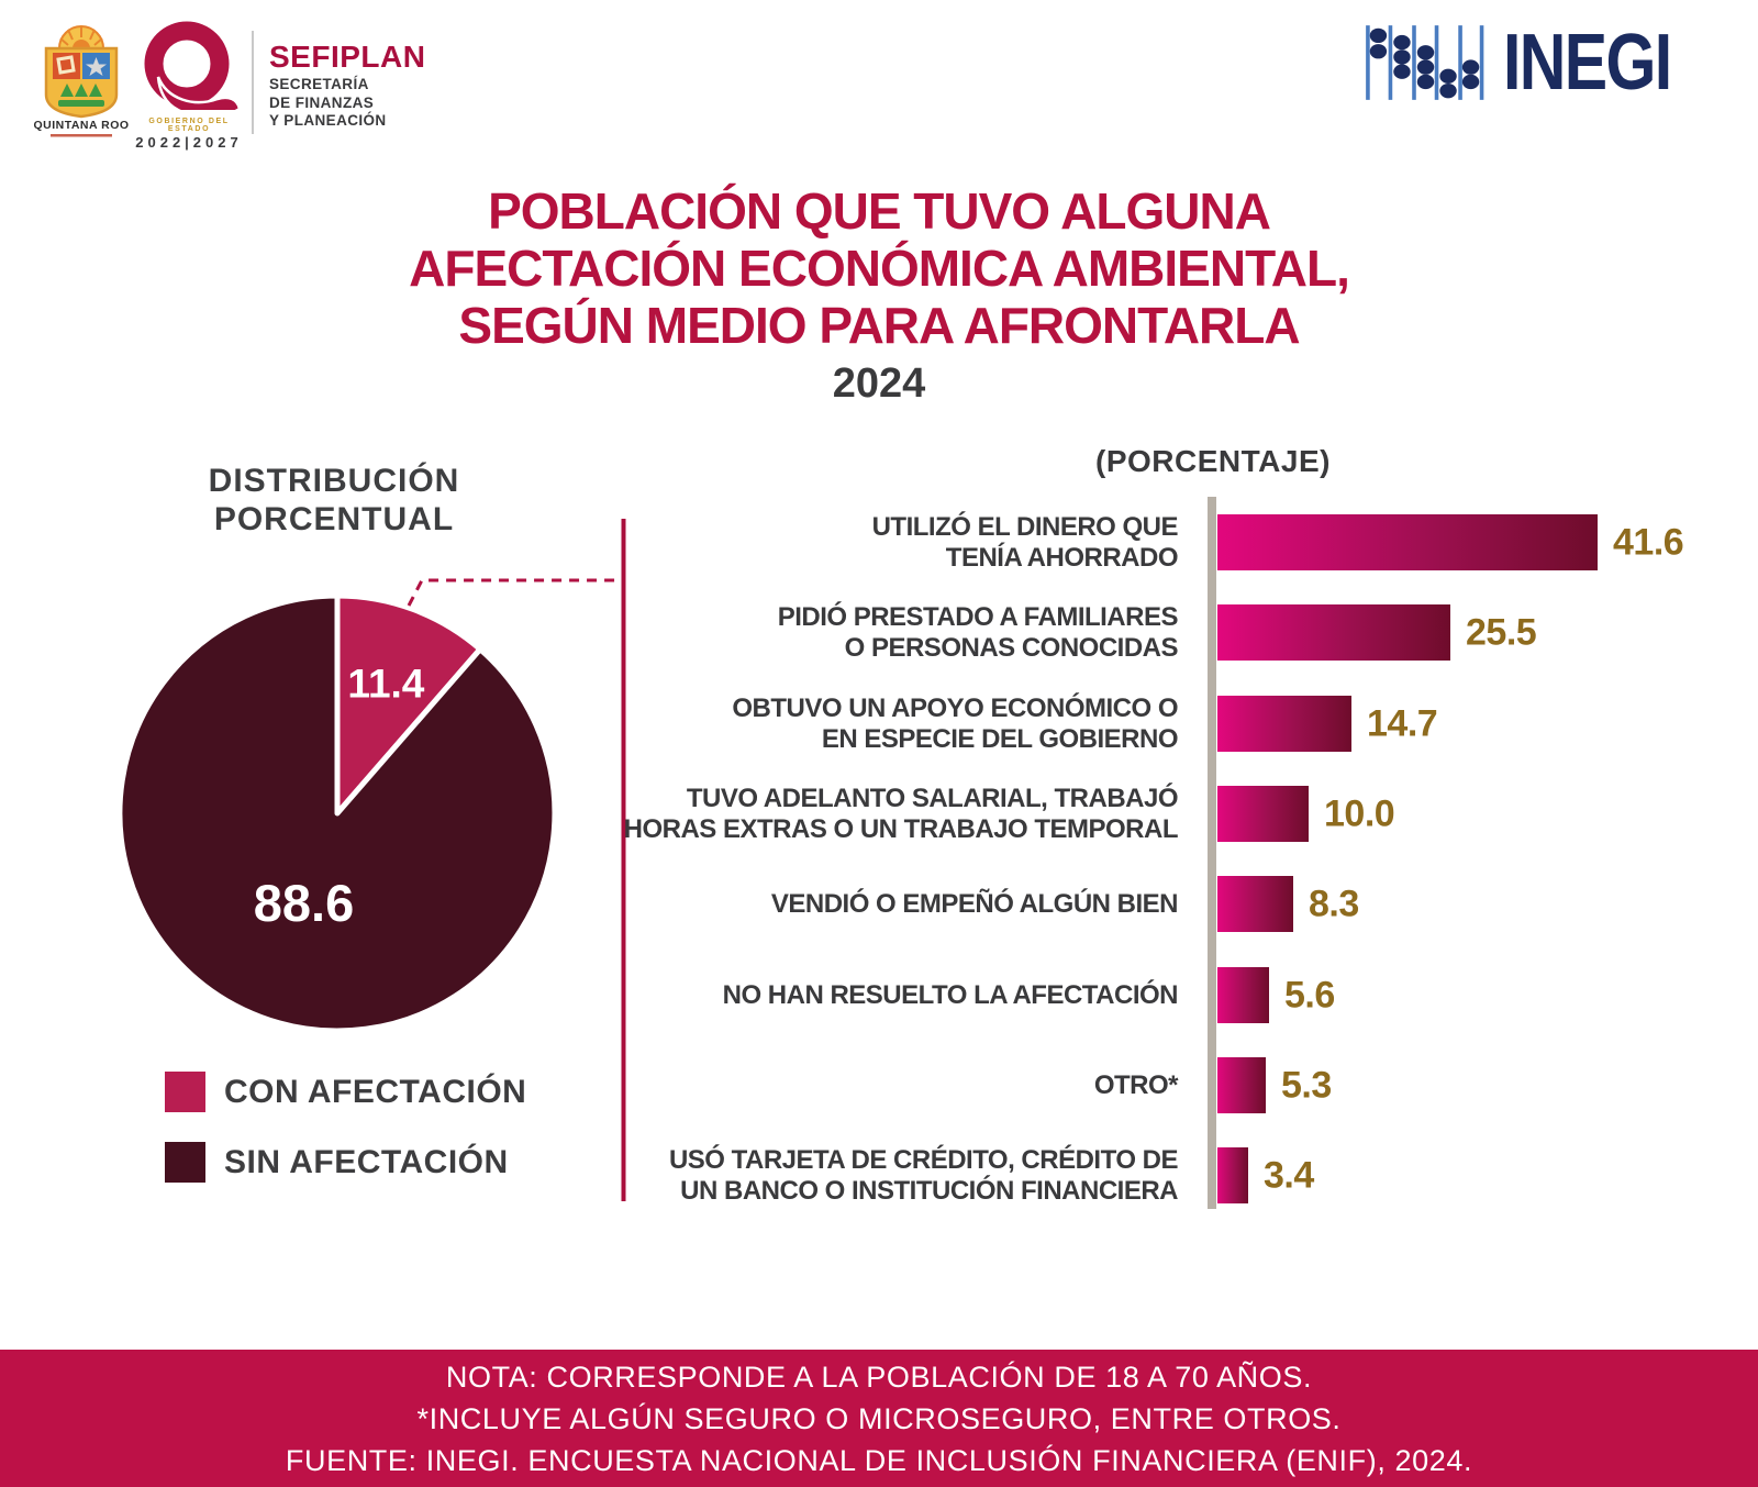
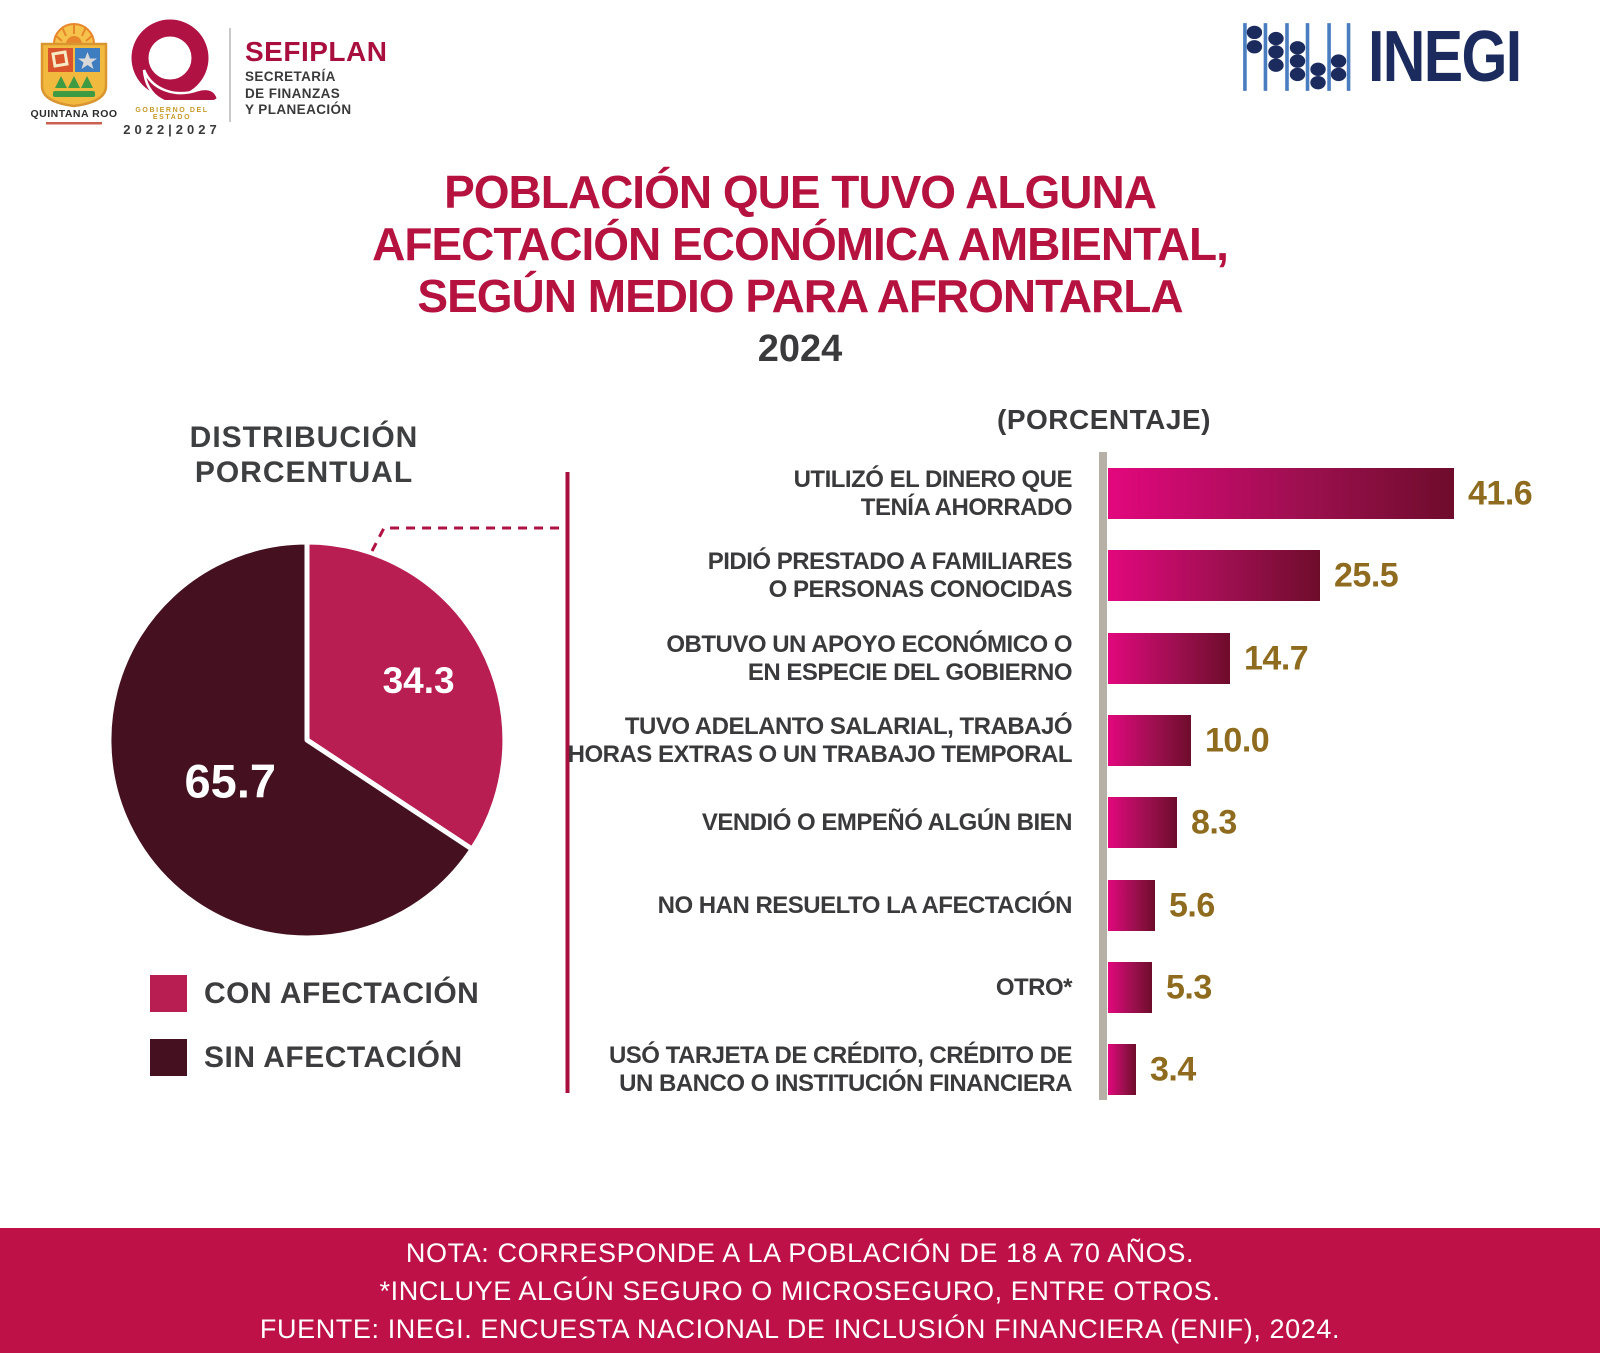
DISTRIBUCIÓN PORCENTUAL/CON AFECTACIÓN: 11.4 -> 34.3
DISTRIBUCIÓN PORCENTUAL/SIN AFECTACIÓN: 88.6 -> 65.7
